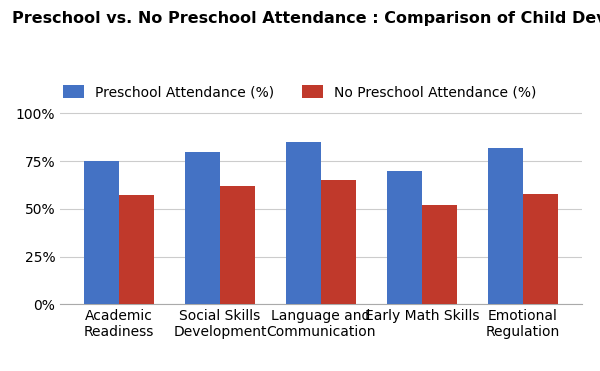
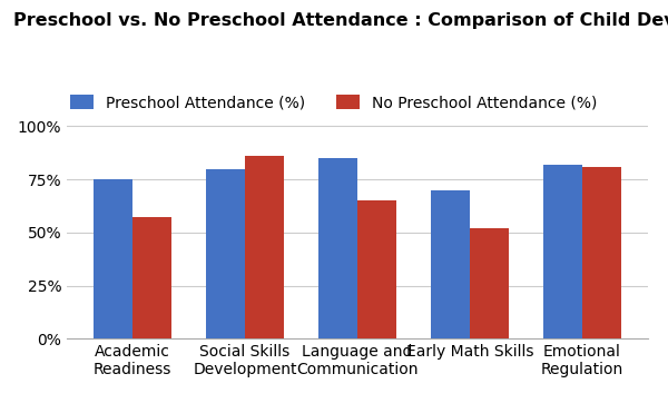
No Preschool Attendance (%)/Social Skills Development: 62% -> 86%
No Preschool Attendance (%)/Emotional Regulation: 58% -> 81%
